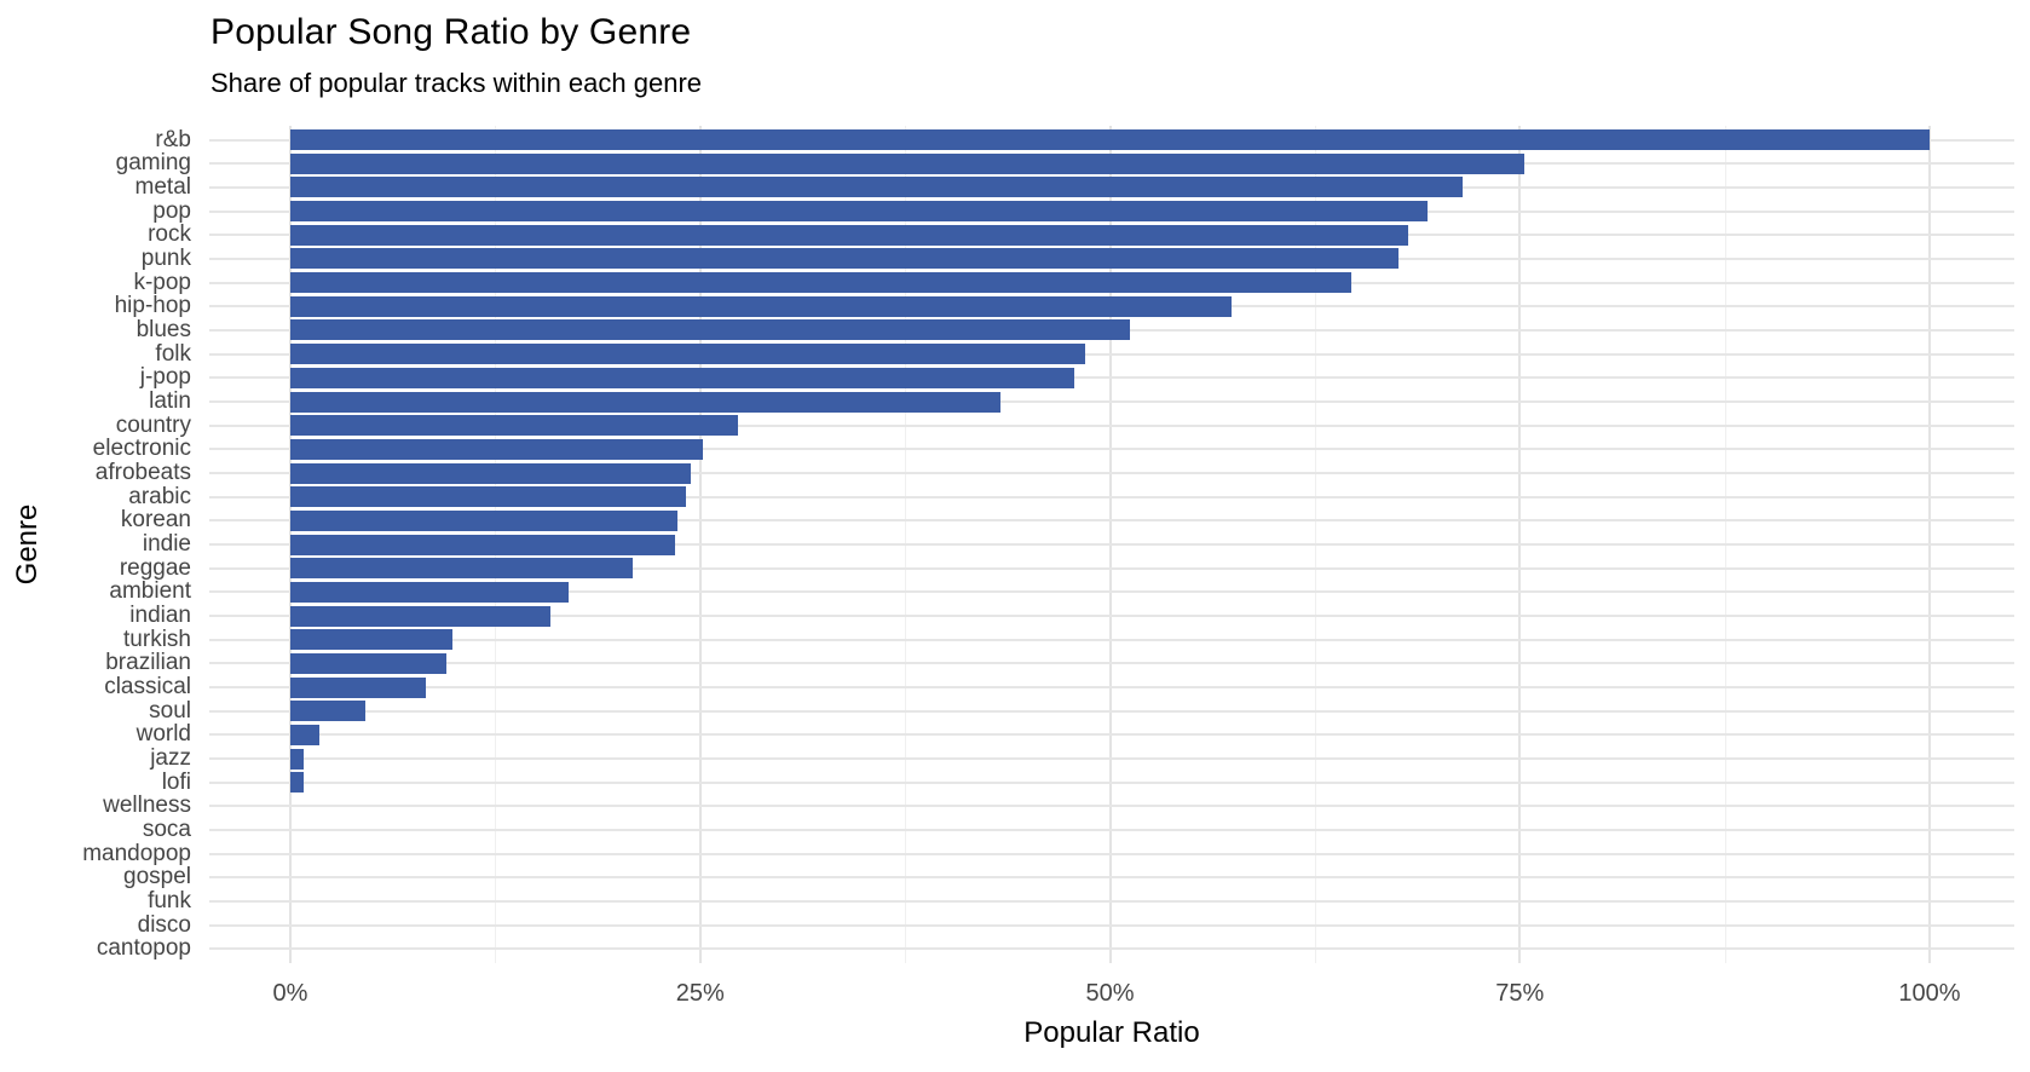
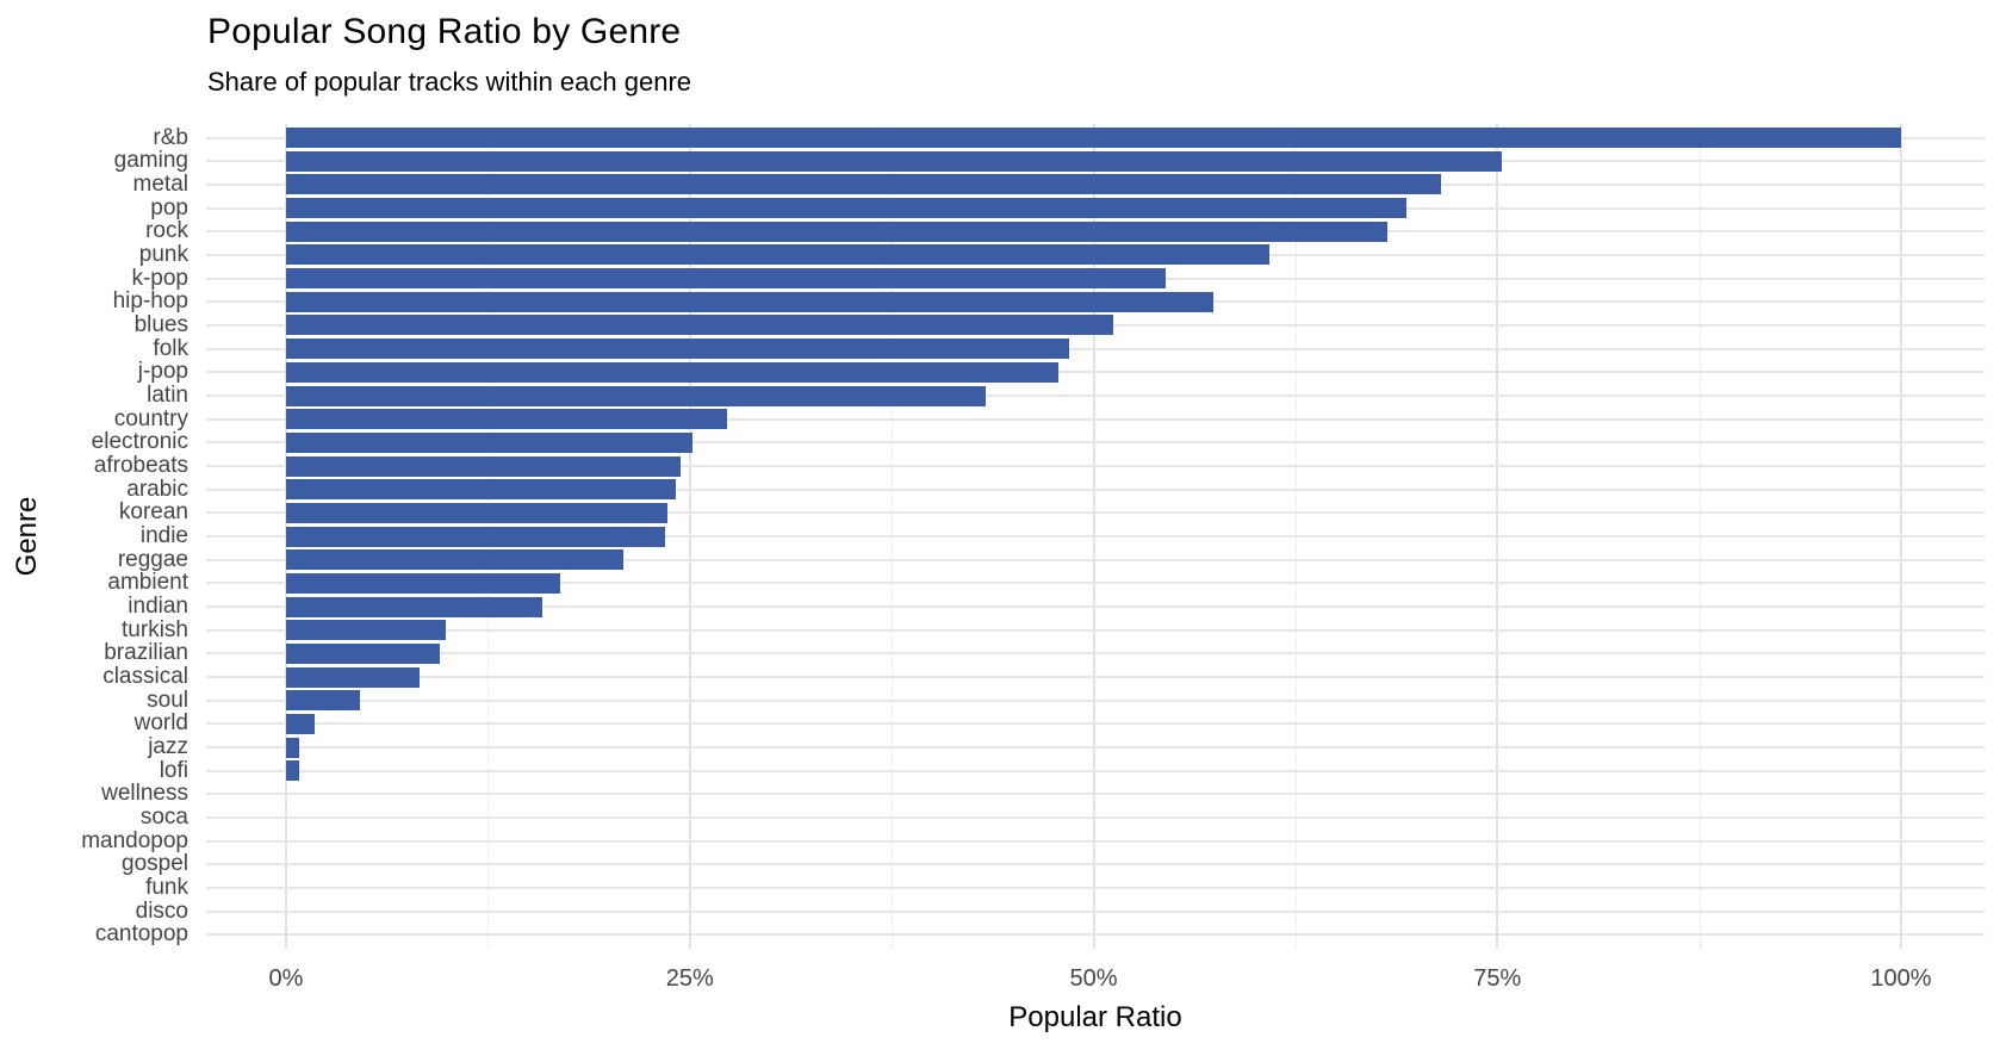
punk: 67.6% -> 60.9%
k-pop: 64.7% -> 54.5%
